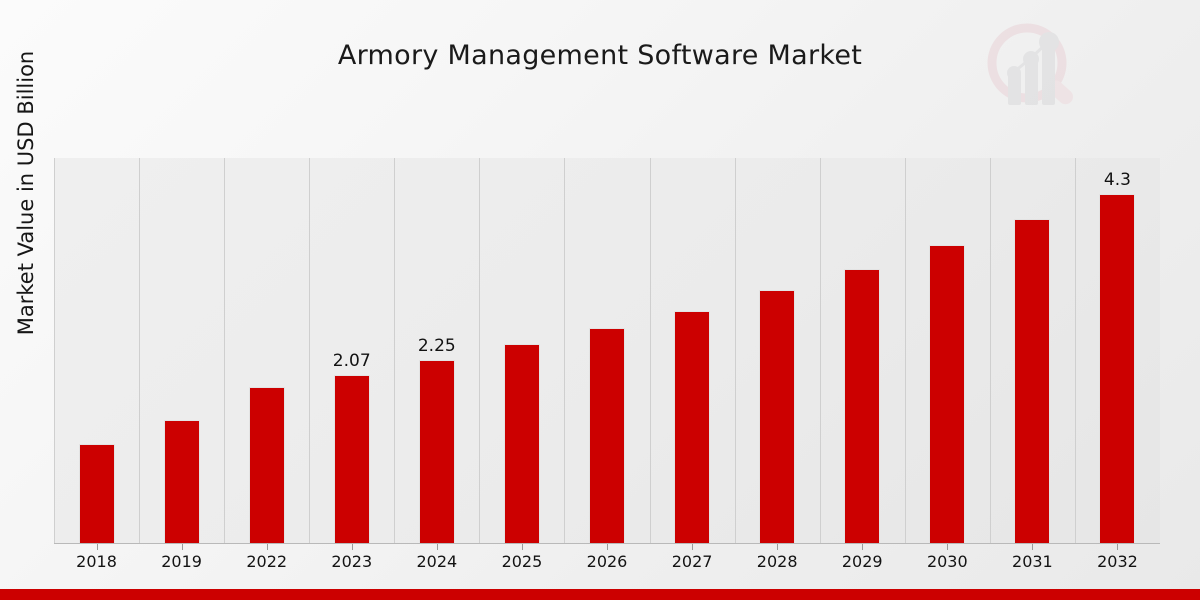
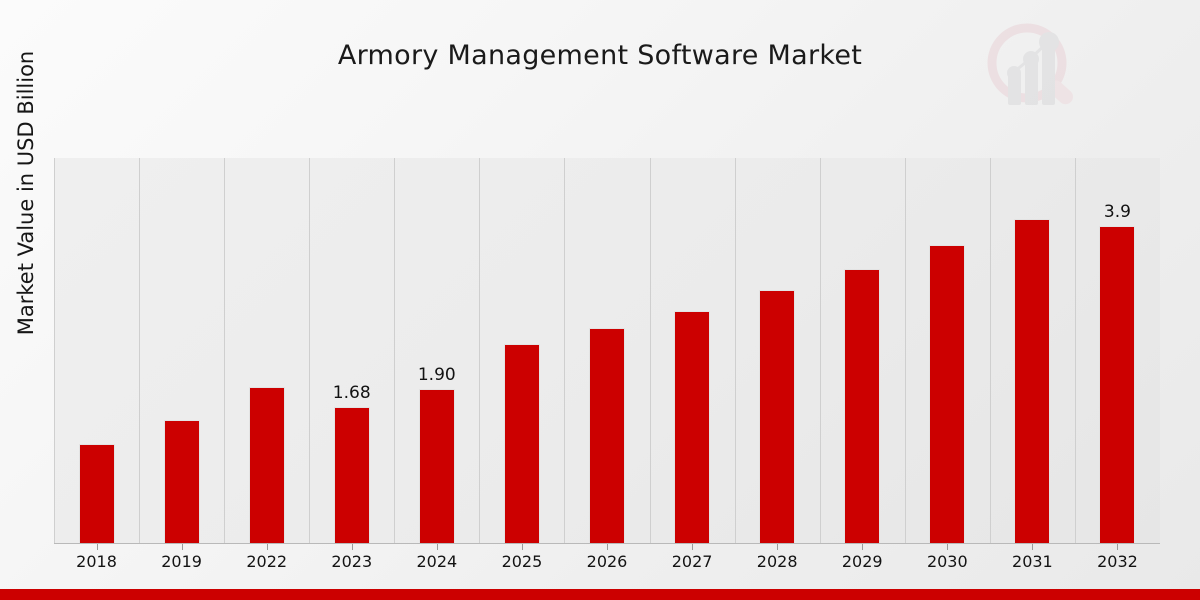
2023: 2.07 -> 1.68
2024: 2.25 -> 1.90
2032: 4.3 -> 3.9
